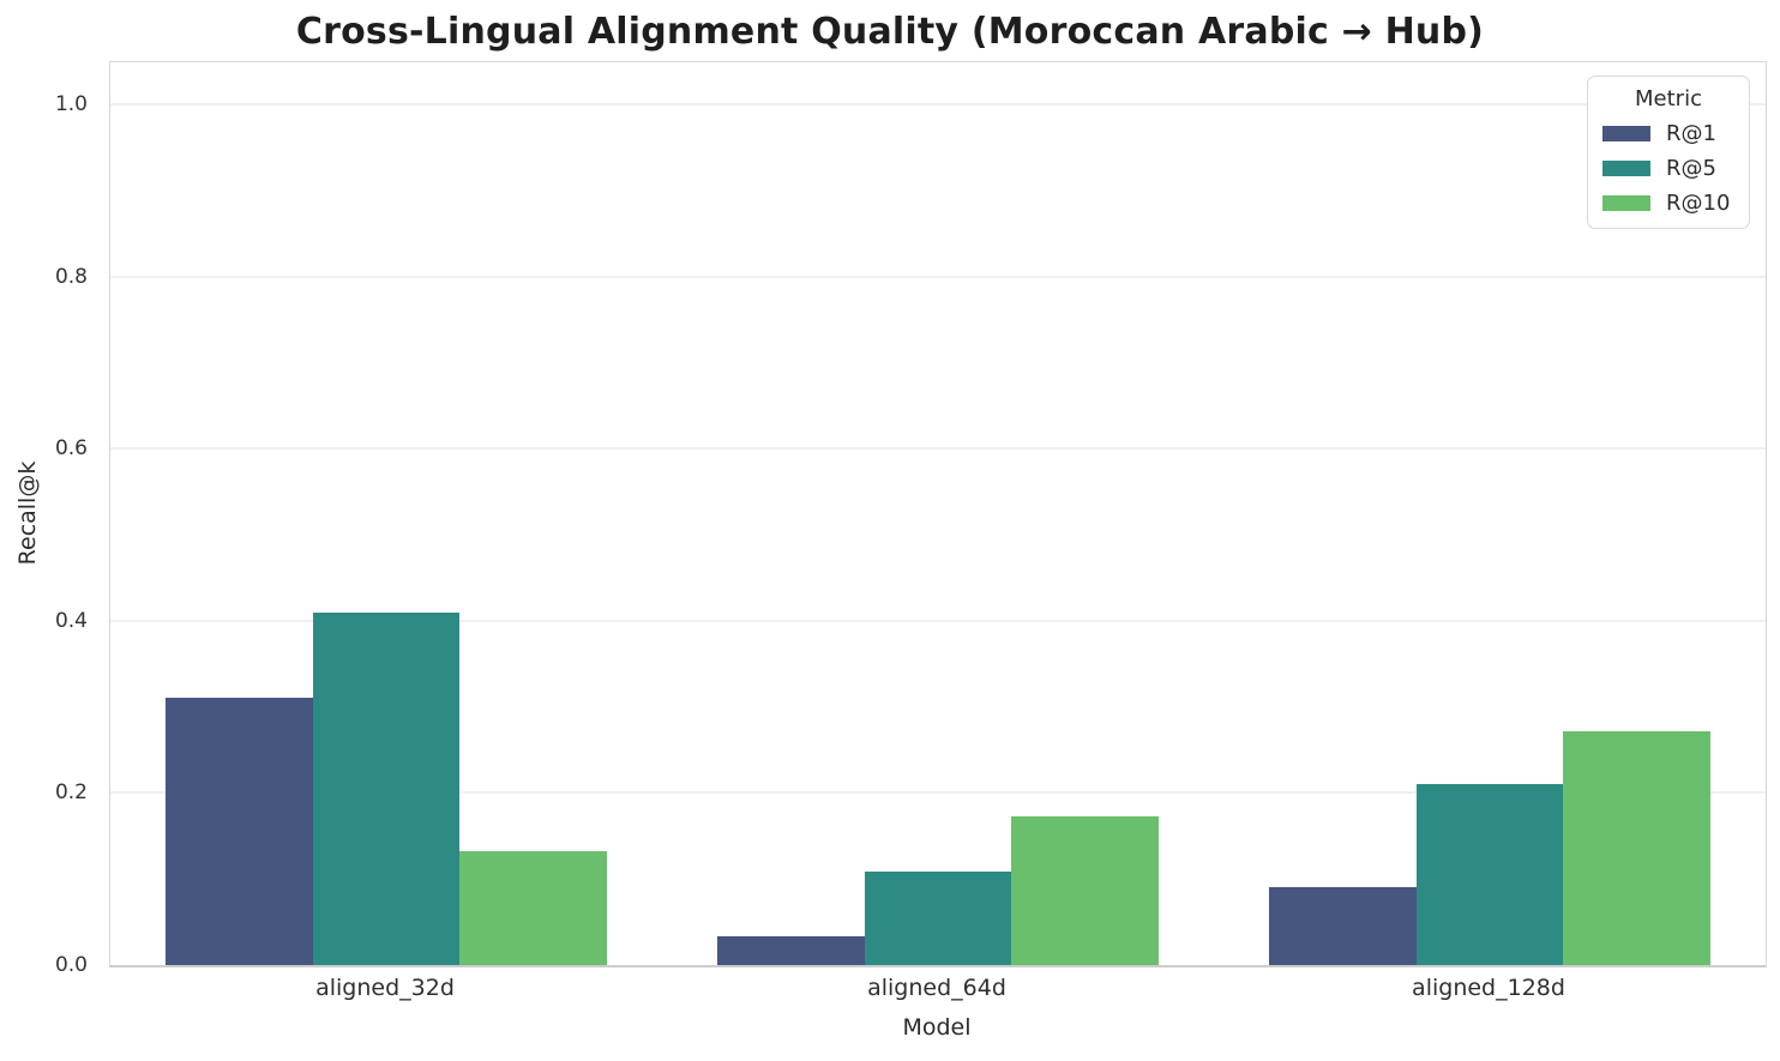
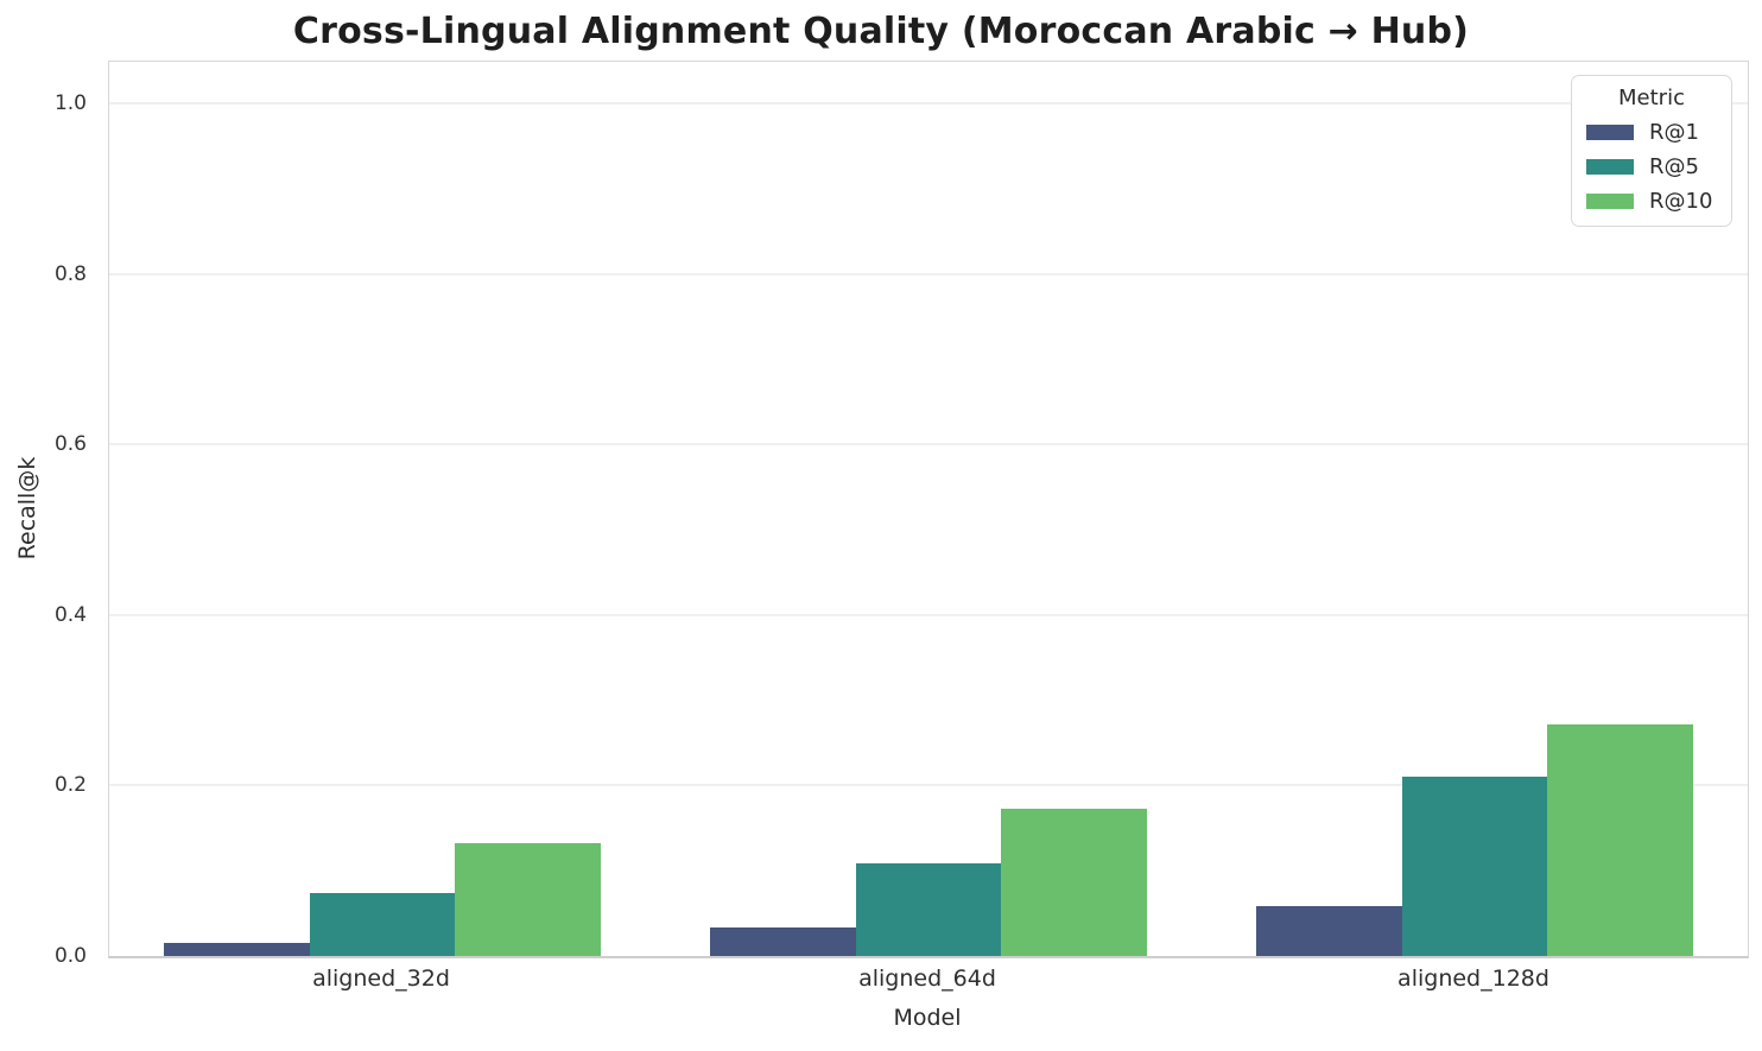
R@1/aligned_32d: 0.31 -> 0.02
R@5/aligned_32d: 0.41 -> 0.07
R@1/aligned_128d: 0.09 -> 0.06
